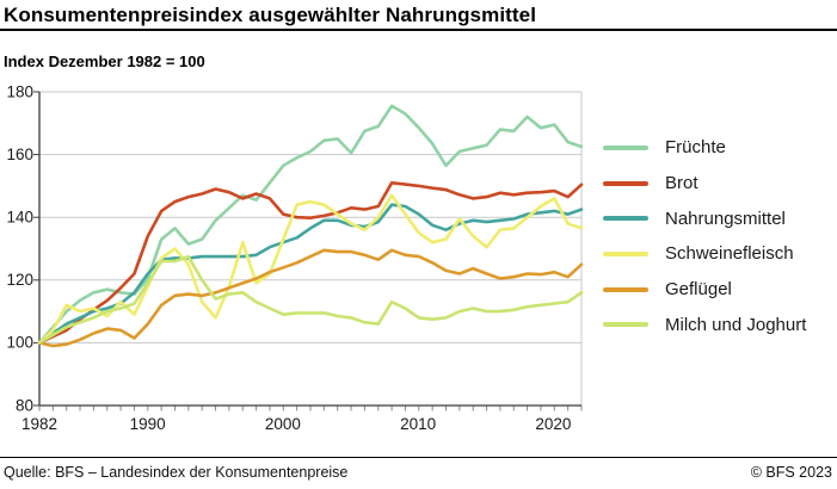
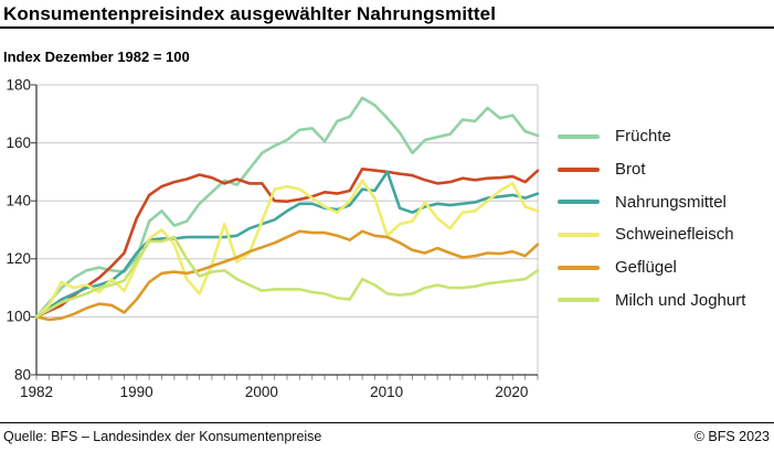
Brot/2000: 141 -> 146
Nahrungsmittel/2010: 141 -> 150
Schweinefleisch/2010: 135 -> 128
